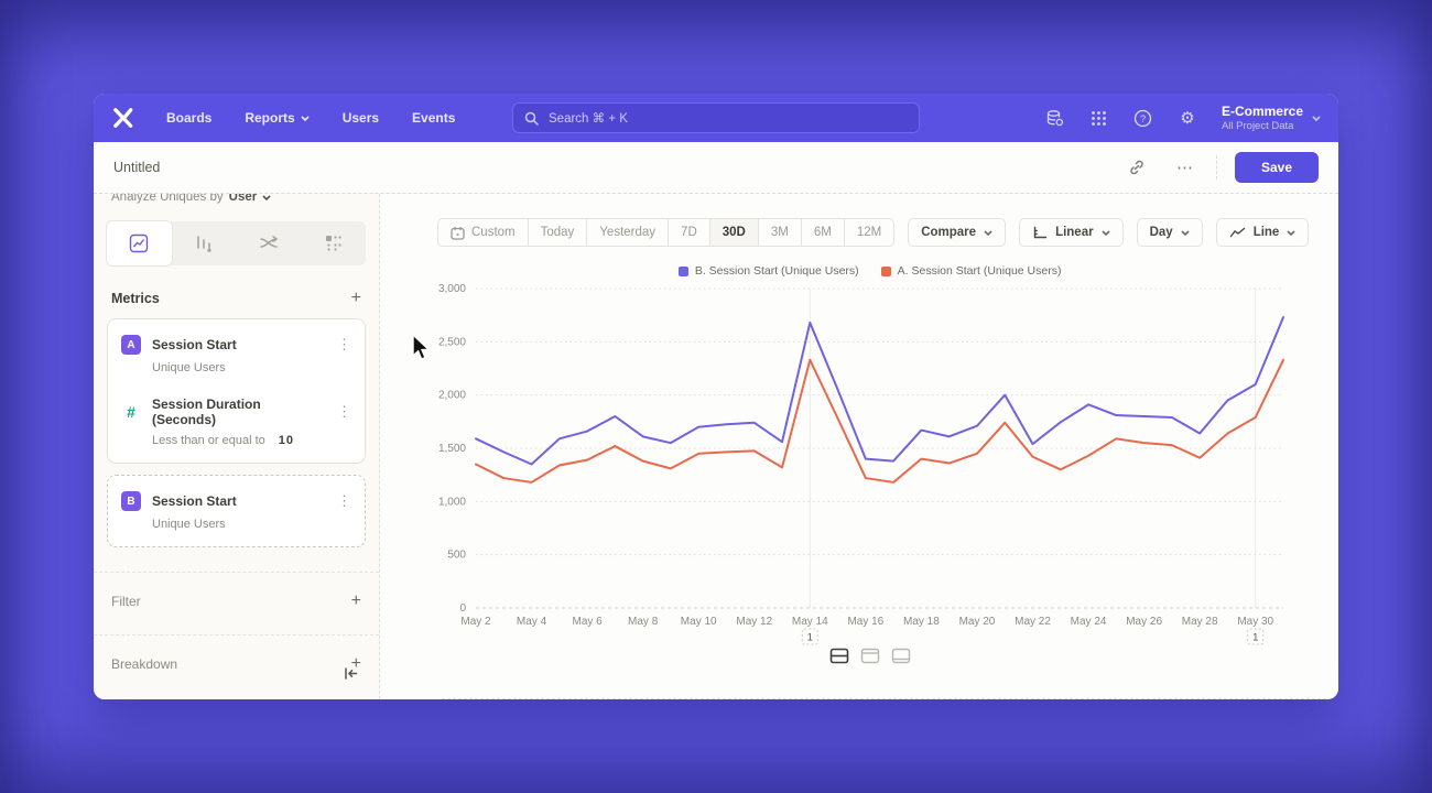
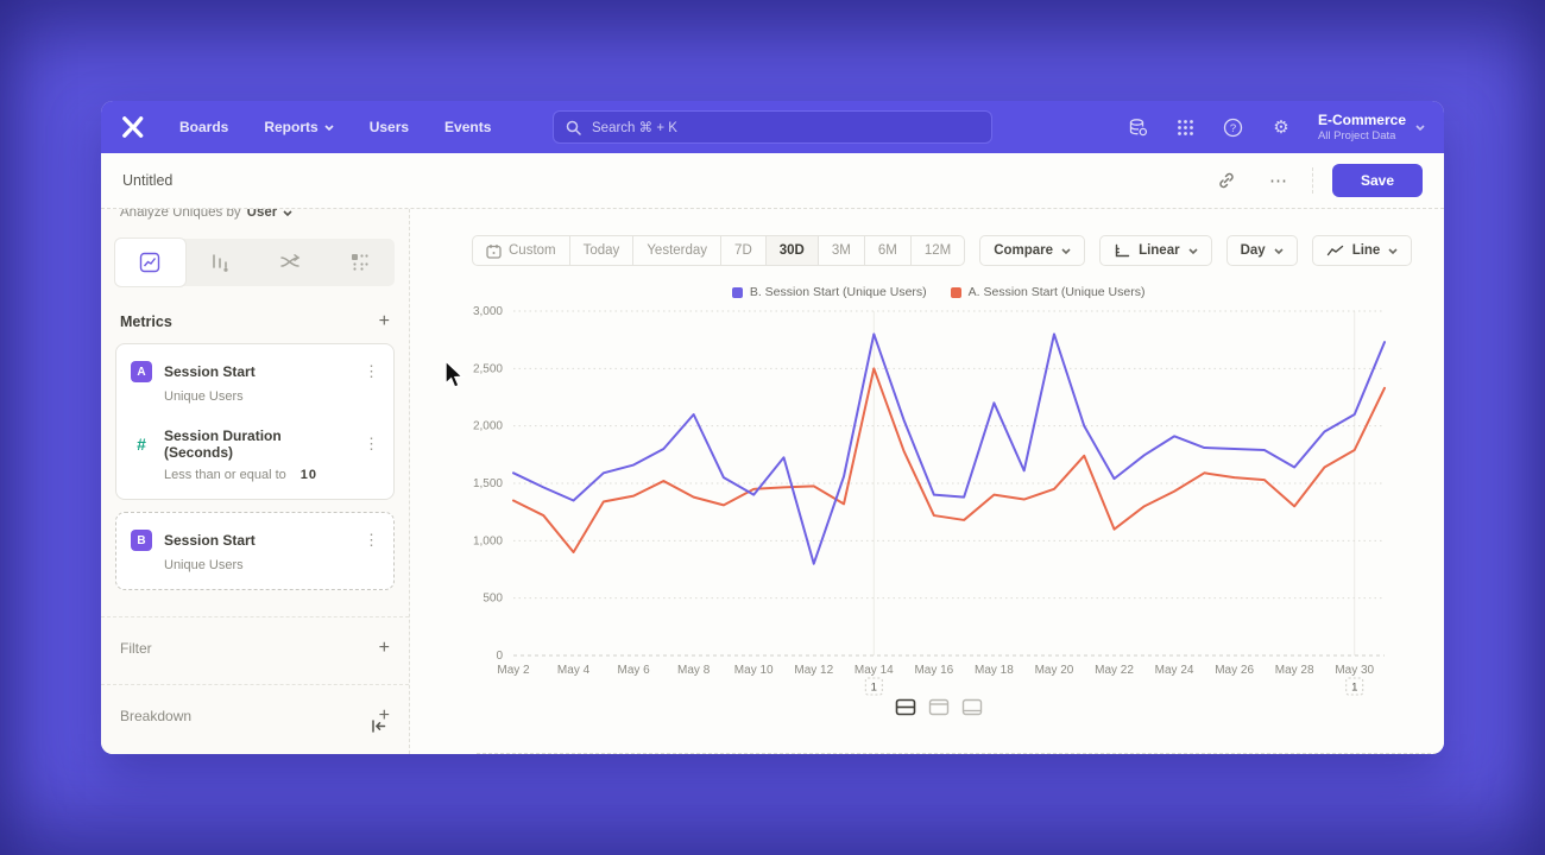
A. Session Start (Unique Users)/May 4: 1200 -> 900
B. Session Start (Unique Users)/May 8: 1600 -> 2100
B. Session Start (Unique Users)/May 10: 1700 -> 1400
B. Session Start (Unique Users)/May 12: 1700 -> 800
B. Session Start (Unique Users)/May 14: 2700 -> 2800
A. Session Start (Unique Users)/May 14: 2300 -> 2500
B. Session Start (Unique Users)/May 18: 1700 -> 2200
B. Session Start (Unique Users)/May 20: 1700 -> 2800
A. Session Start (Unique Users)/May 22: 1400 -> 1100
A. Session Start (Unique Users)/May 28: 1400 -> 1300
